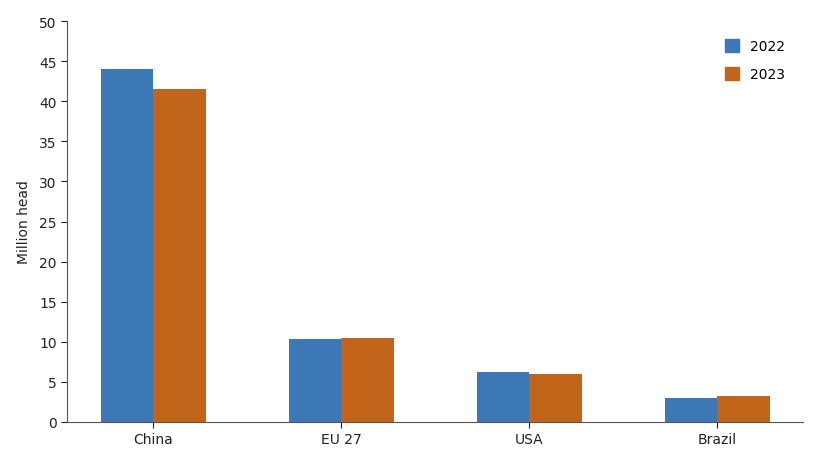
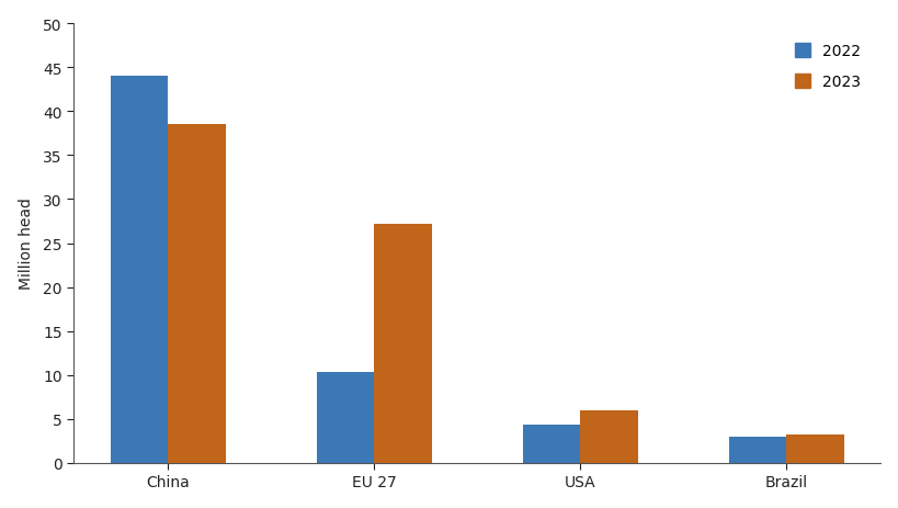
2023/China: 41.5 -> 38.6
2023/EU 27: 10.5 -> 27.2
2022/USA: 6.2 -> 4.4
